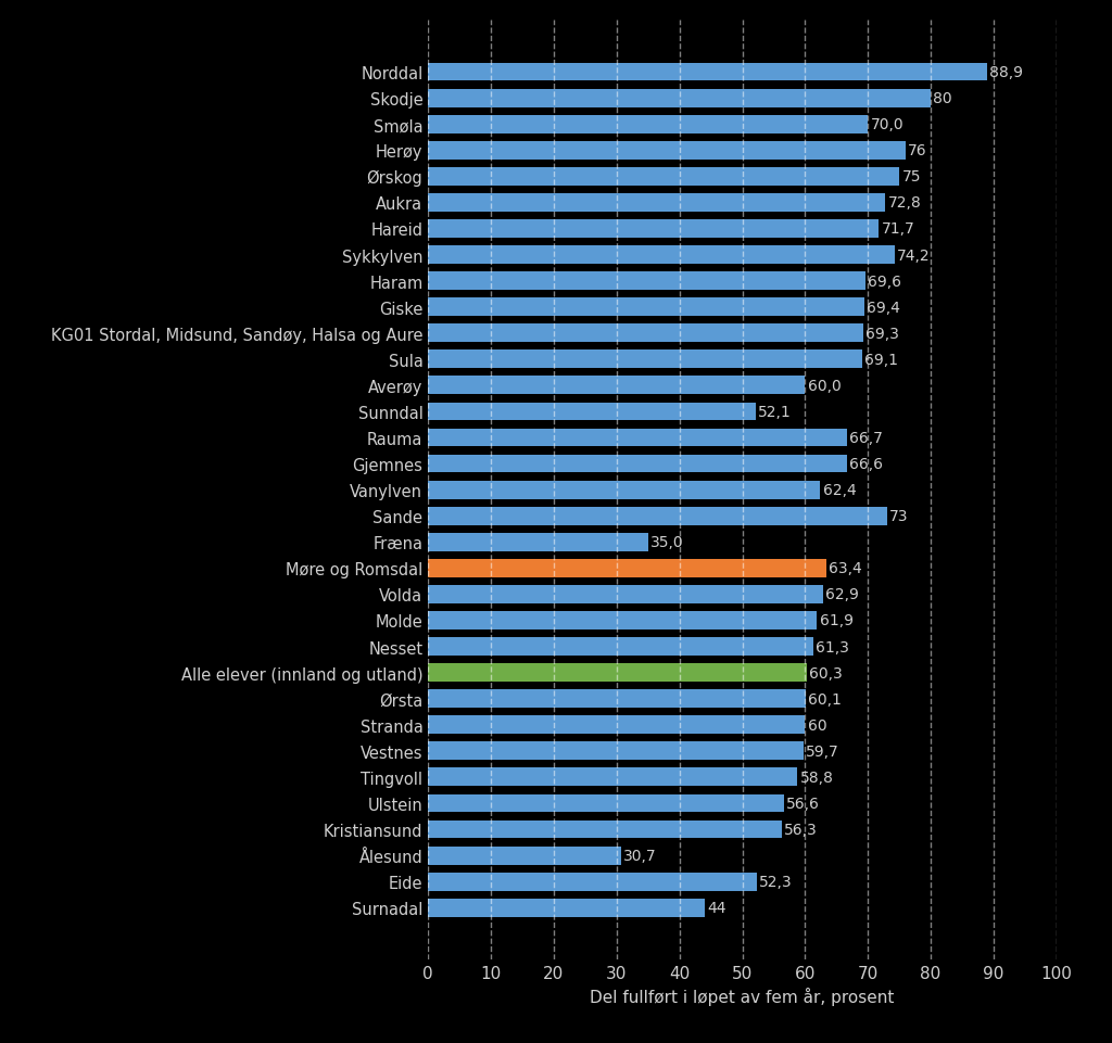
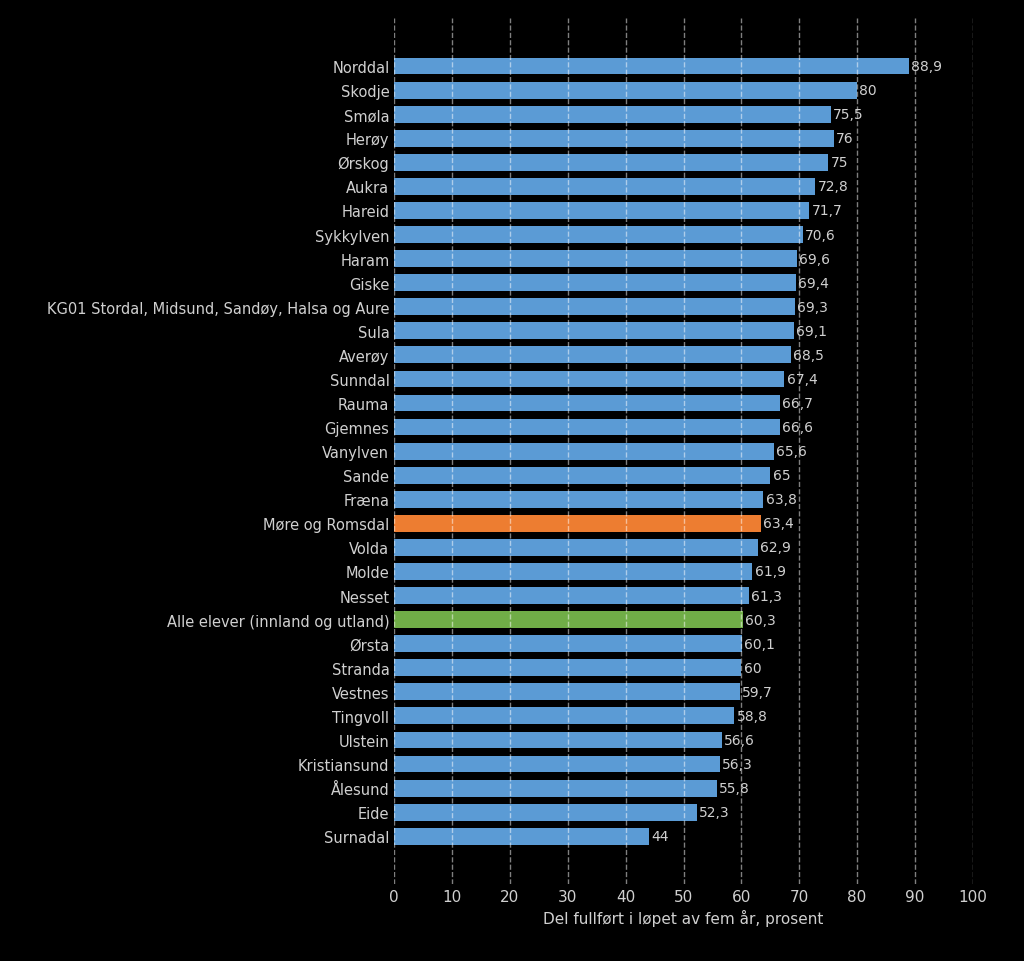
Smøla: 70,0 -> 75,5
Sykkylven: 74,2 -> 70,6
Averøy: 60,0 -> 68,5
Sunndal: 52,1 -> 67,4
Vanylven: 62,4 -> 65,6
Sande: 73 -> 65
Fræna: 35,0 -> 63,8
Ålesund: 30,7 -> 55,8
